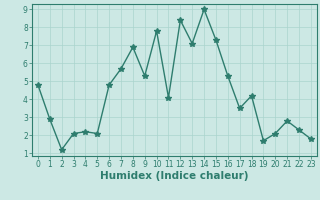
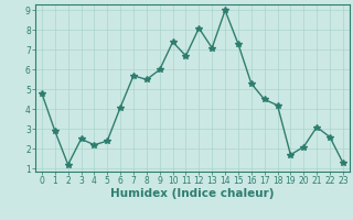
3: 2.1 -> 2.5
5: 2.1 -> 2.4
6: 4.8 -> 4.1
8: 6.9 -> 5.5
9: 5.3 -> 6.0
10: 7.8 -> 7.4
11: 4.1 -> 6.7
12: 8.4 -> 8.1
17: 3.5 -> 4.5
21: 2.8 -> 3.1
22: 2.3 -> 2.6
23: 1.8 -> 1.3
